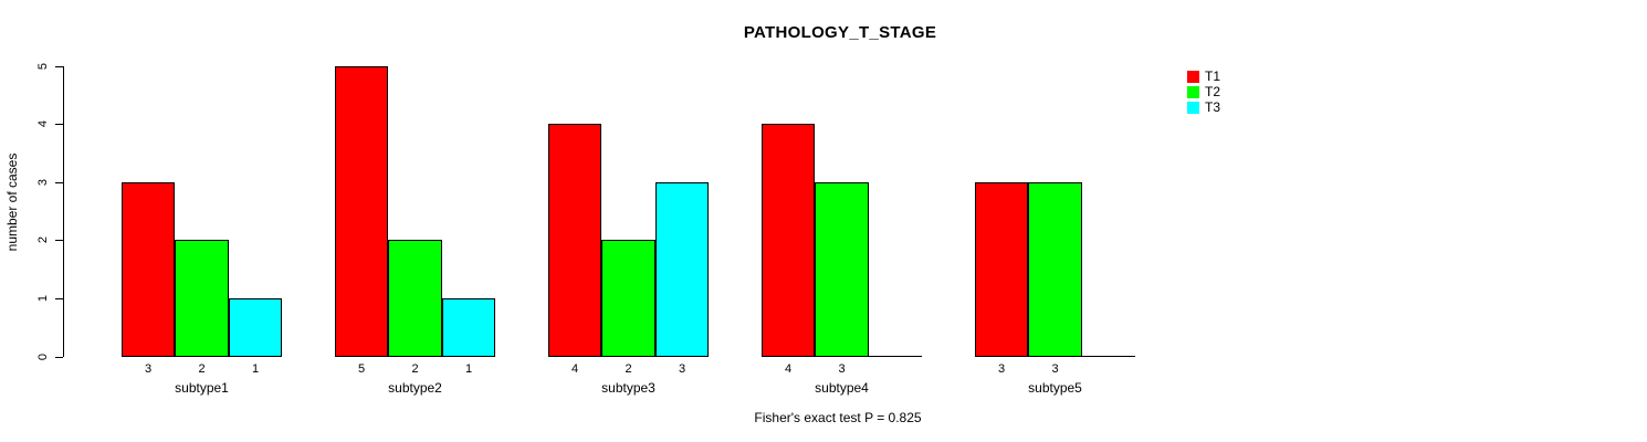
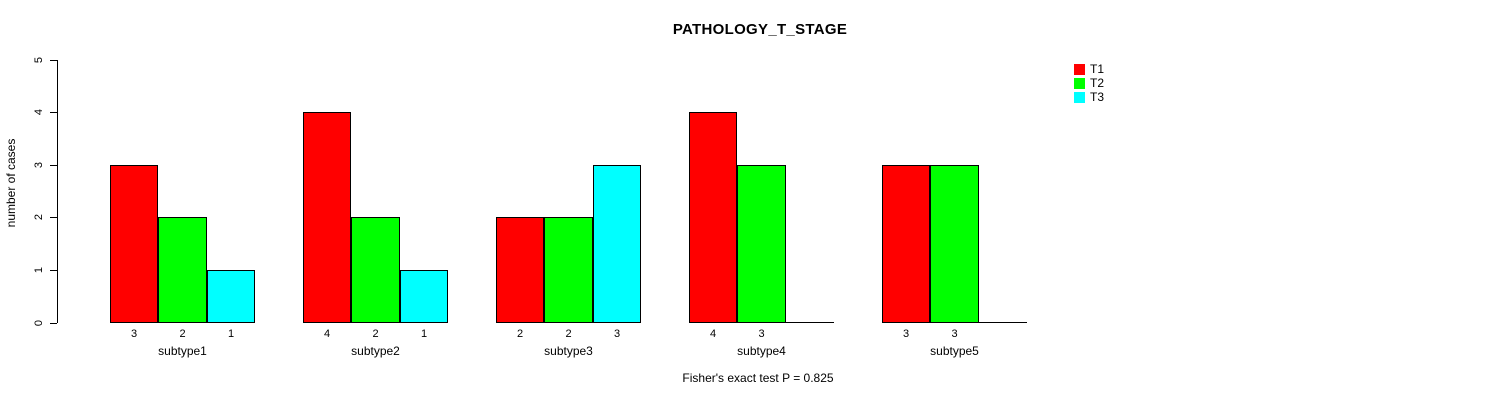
T1/subtype2: 5 -> 4
T1/subtype3: 4 -> 2
